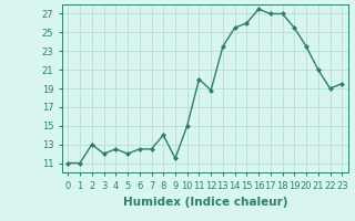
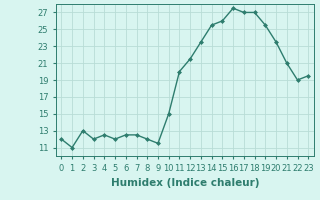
0: 11.0 -> 12.0
8: 14.0 -> 12.0
12: 18.8 -> 21.5
